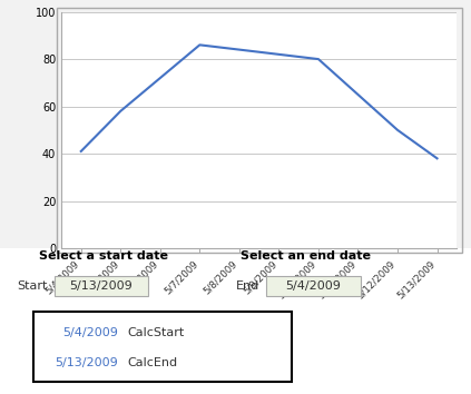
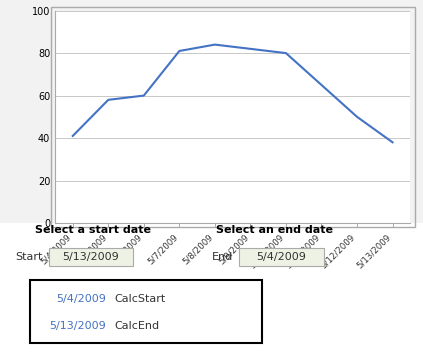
5/6/2009: 72 -> 60
5/7/2009: 86 -> 81
